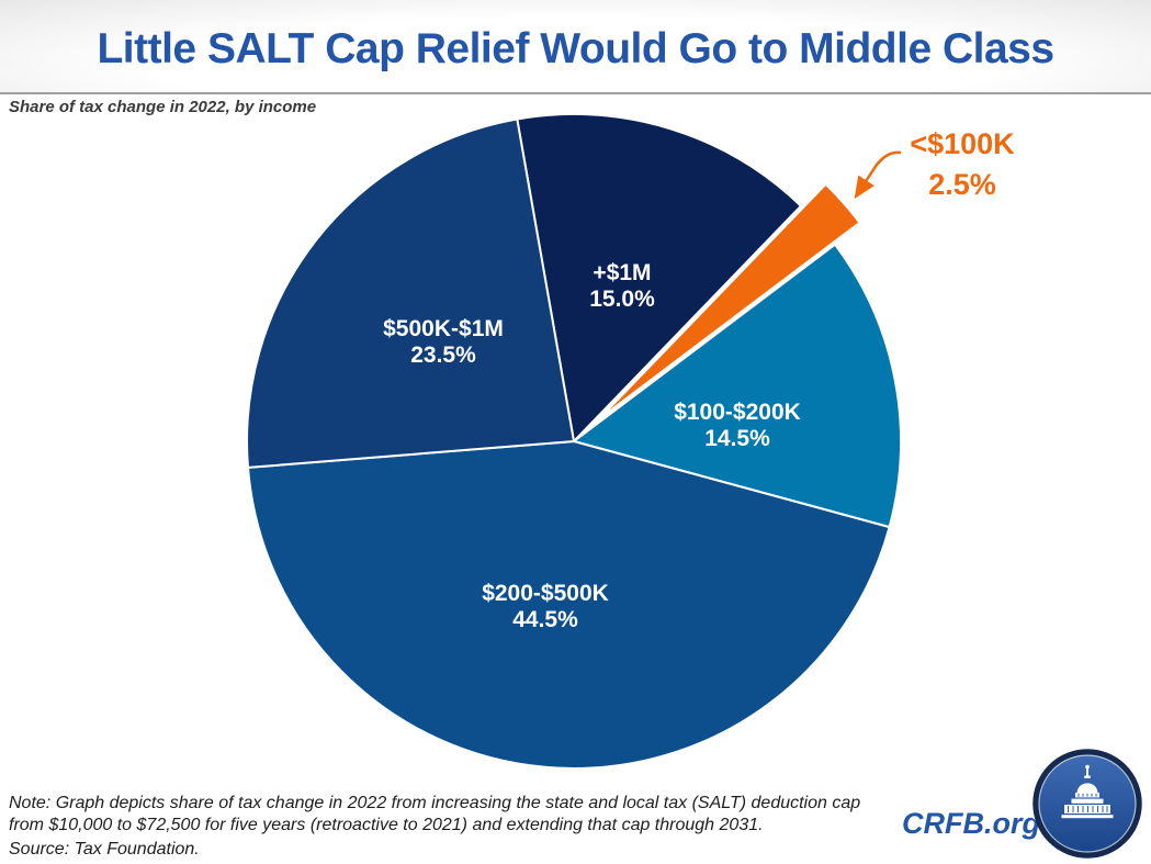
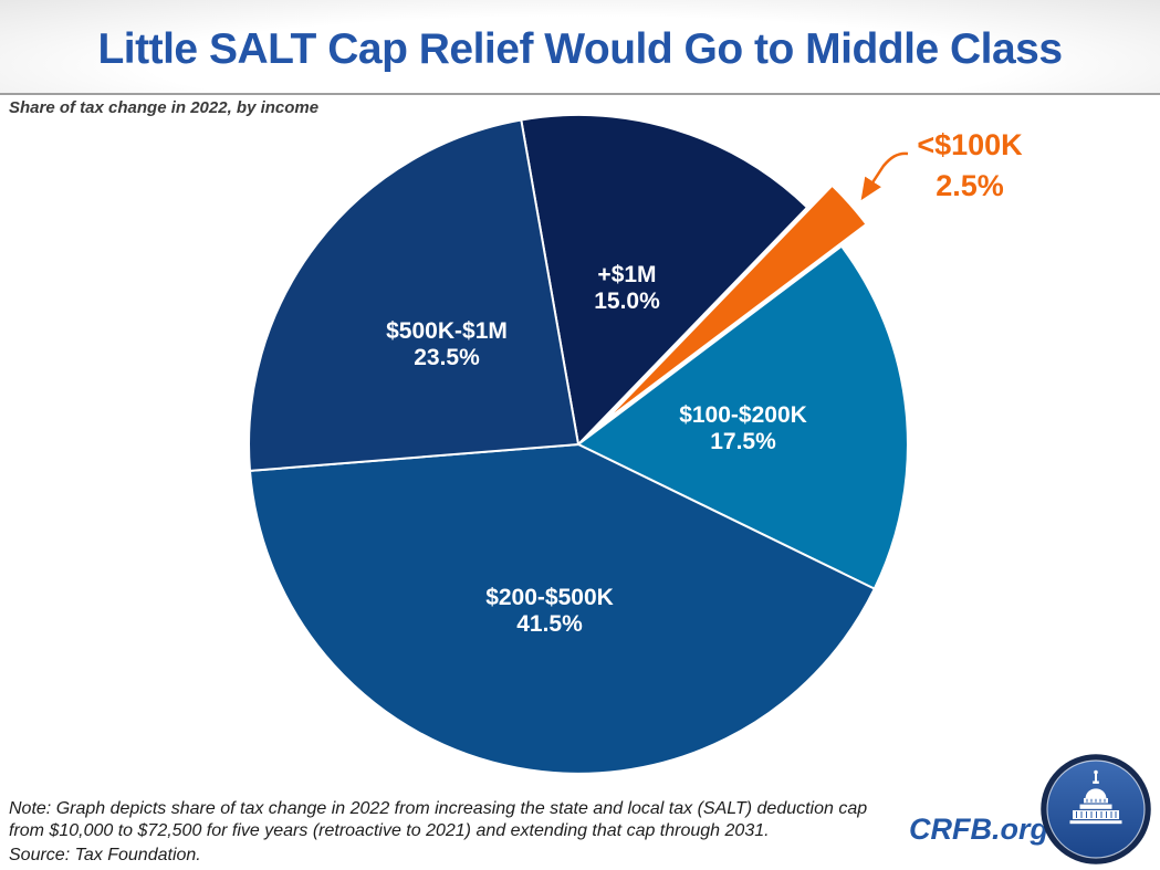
$100-$200K: 14.5% -> 17.5%
$200-$500K: 44.5% -> 41.5%
